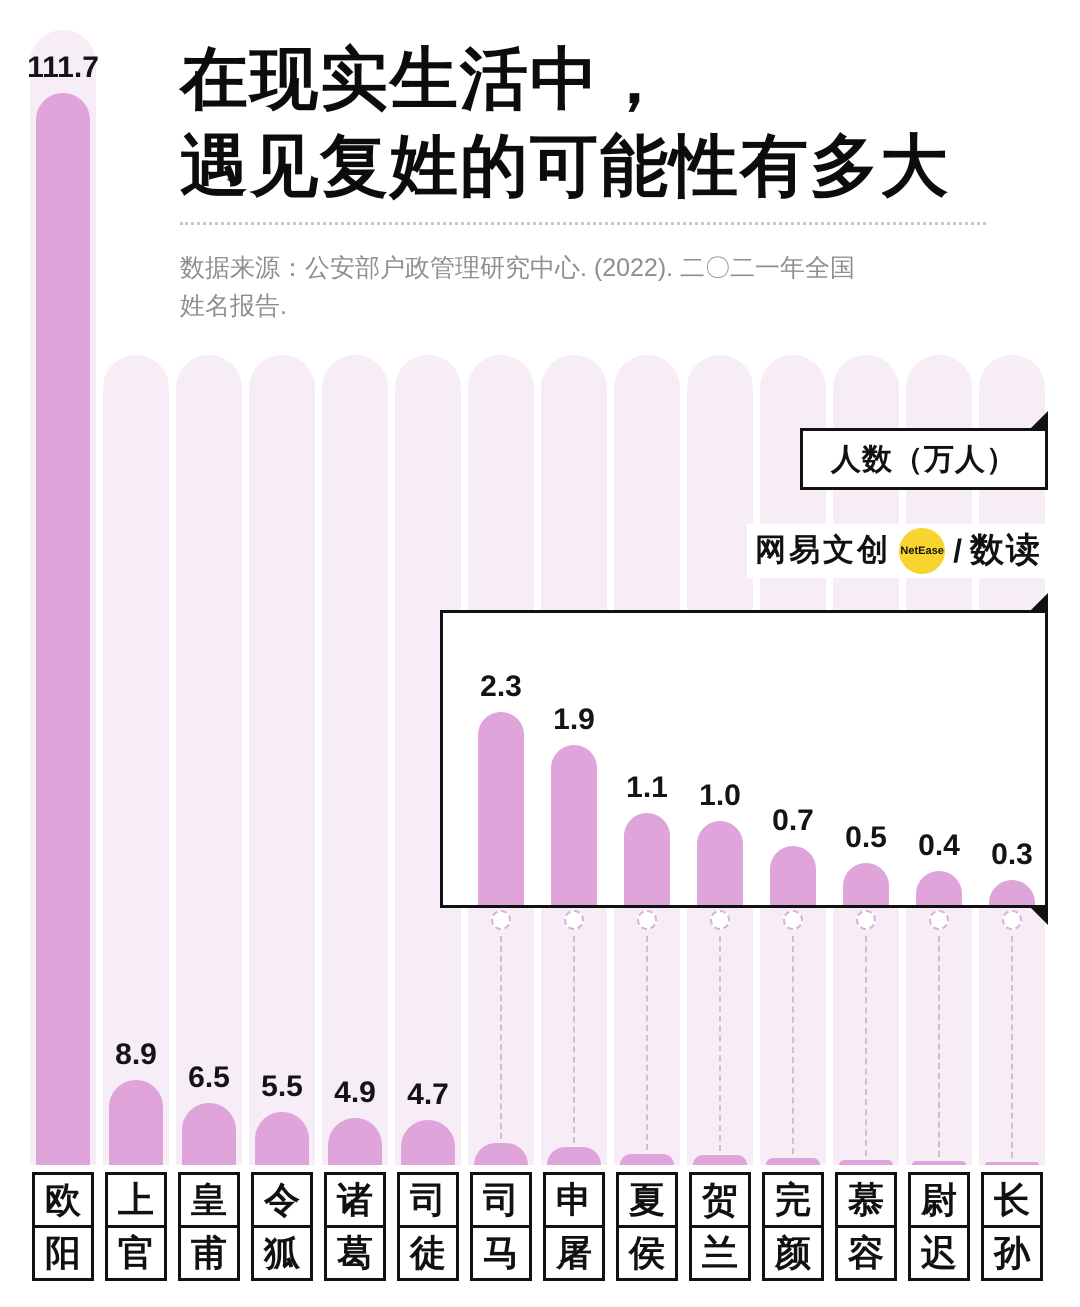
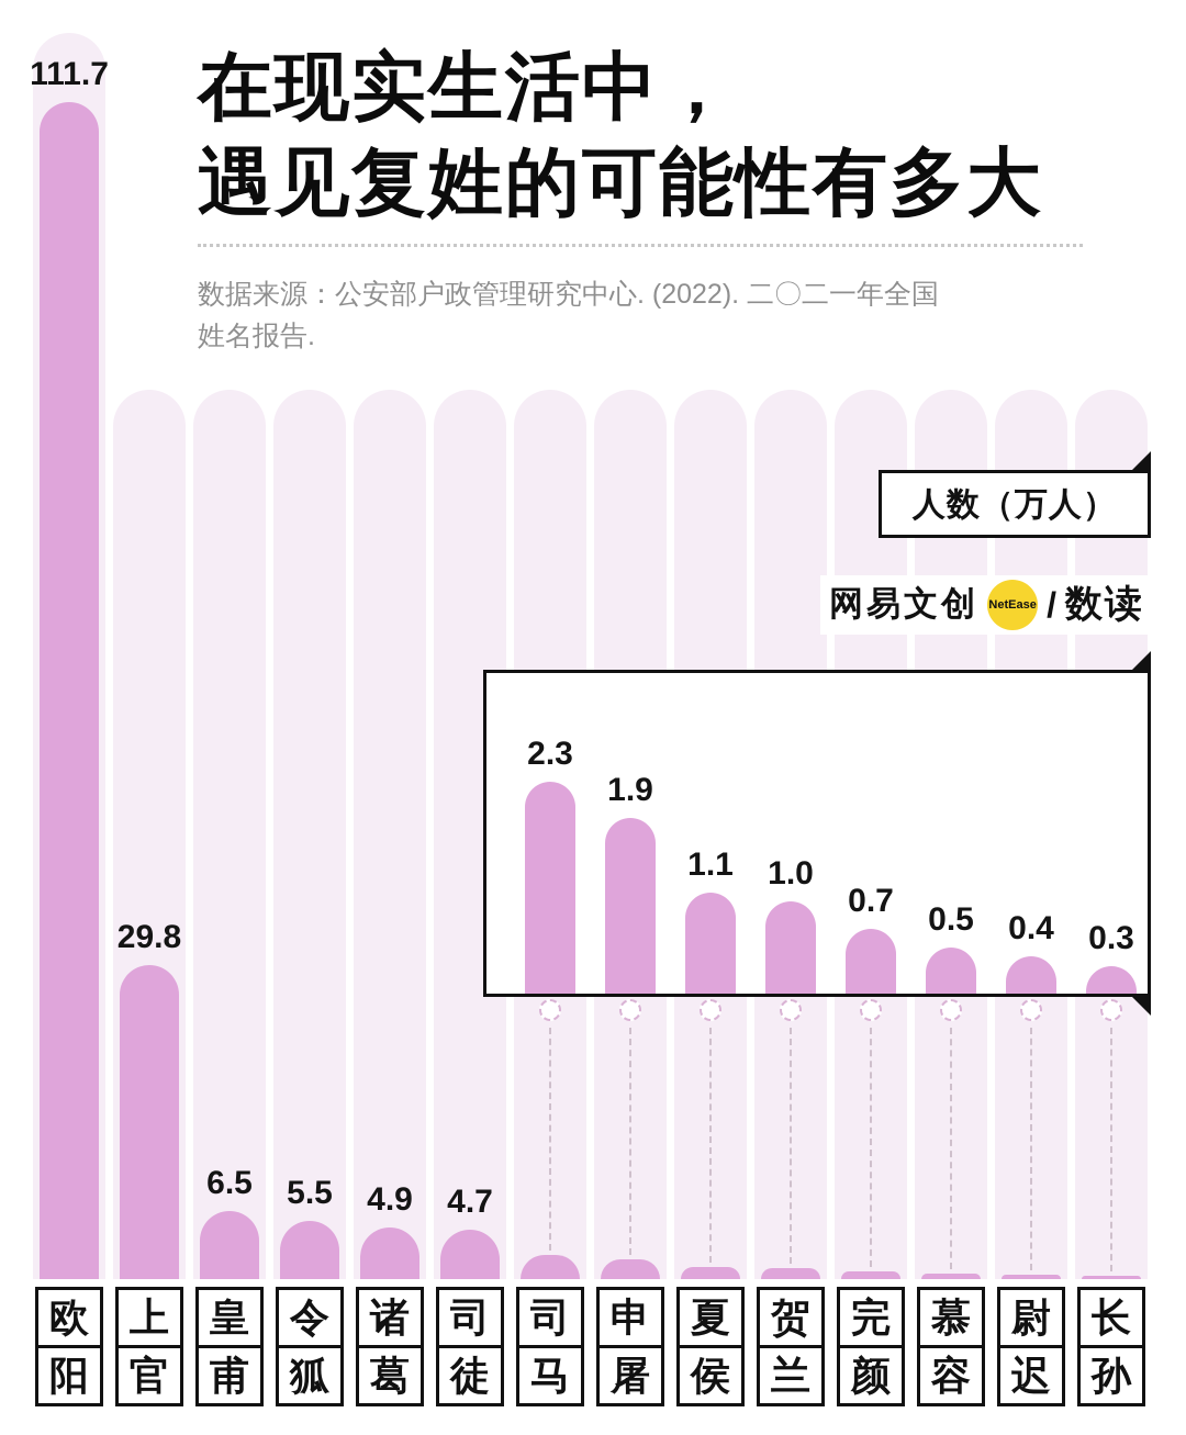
上官: 8.9 -> 29.8
